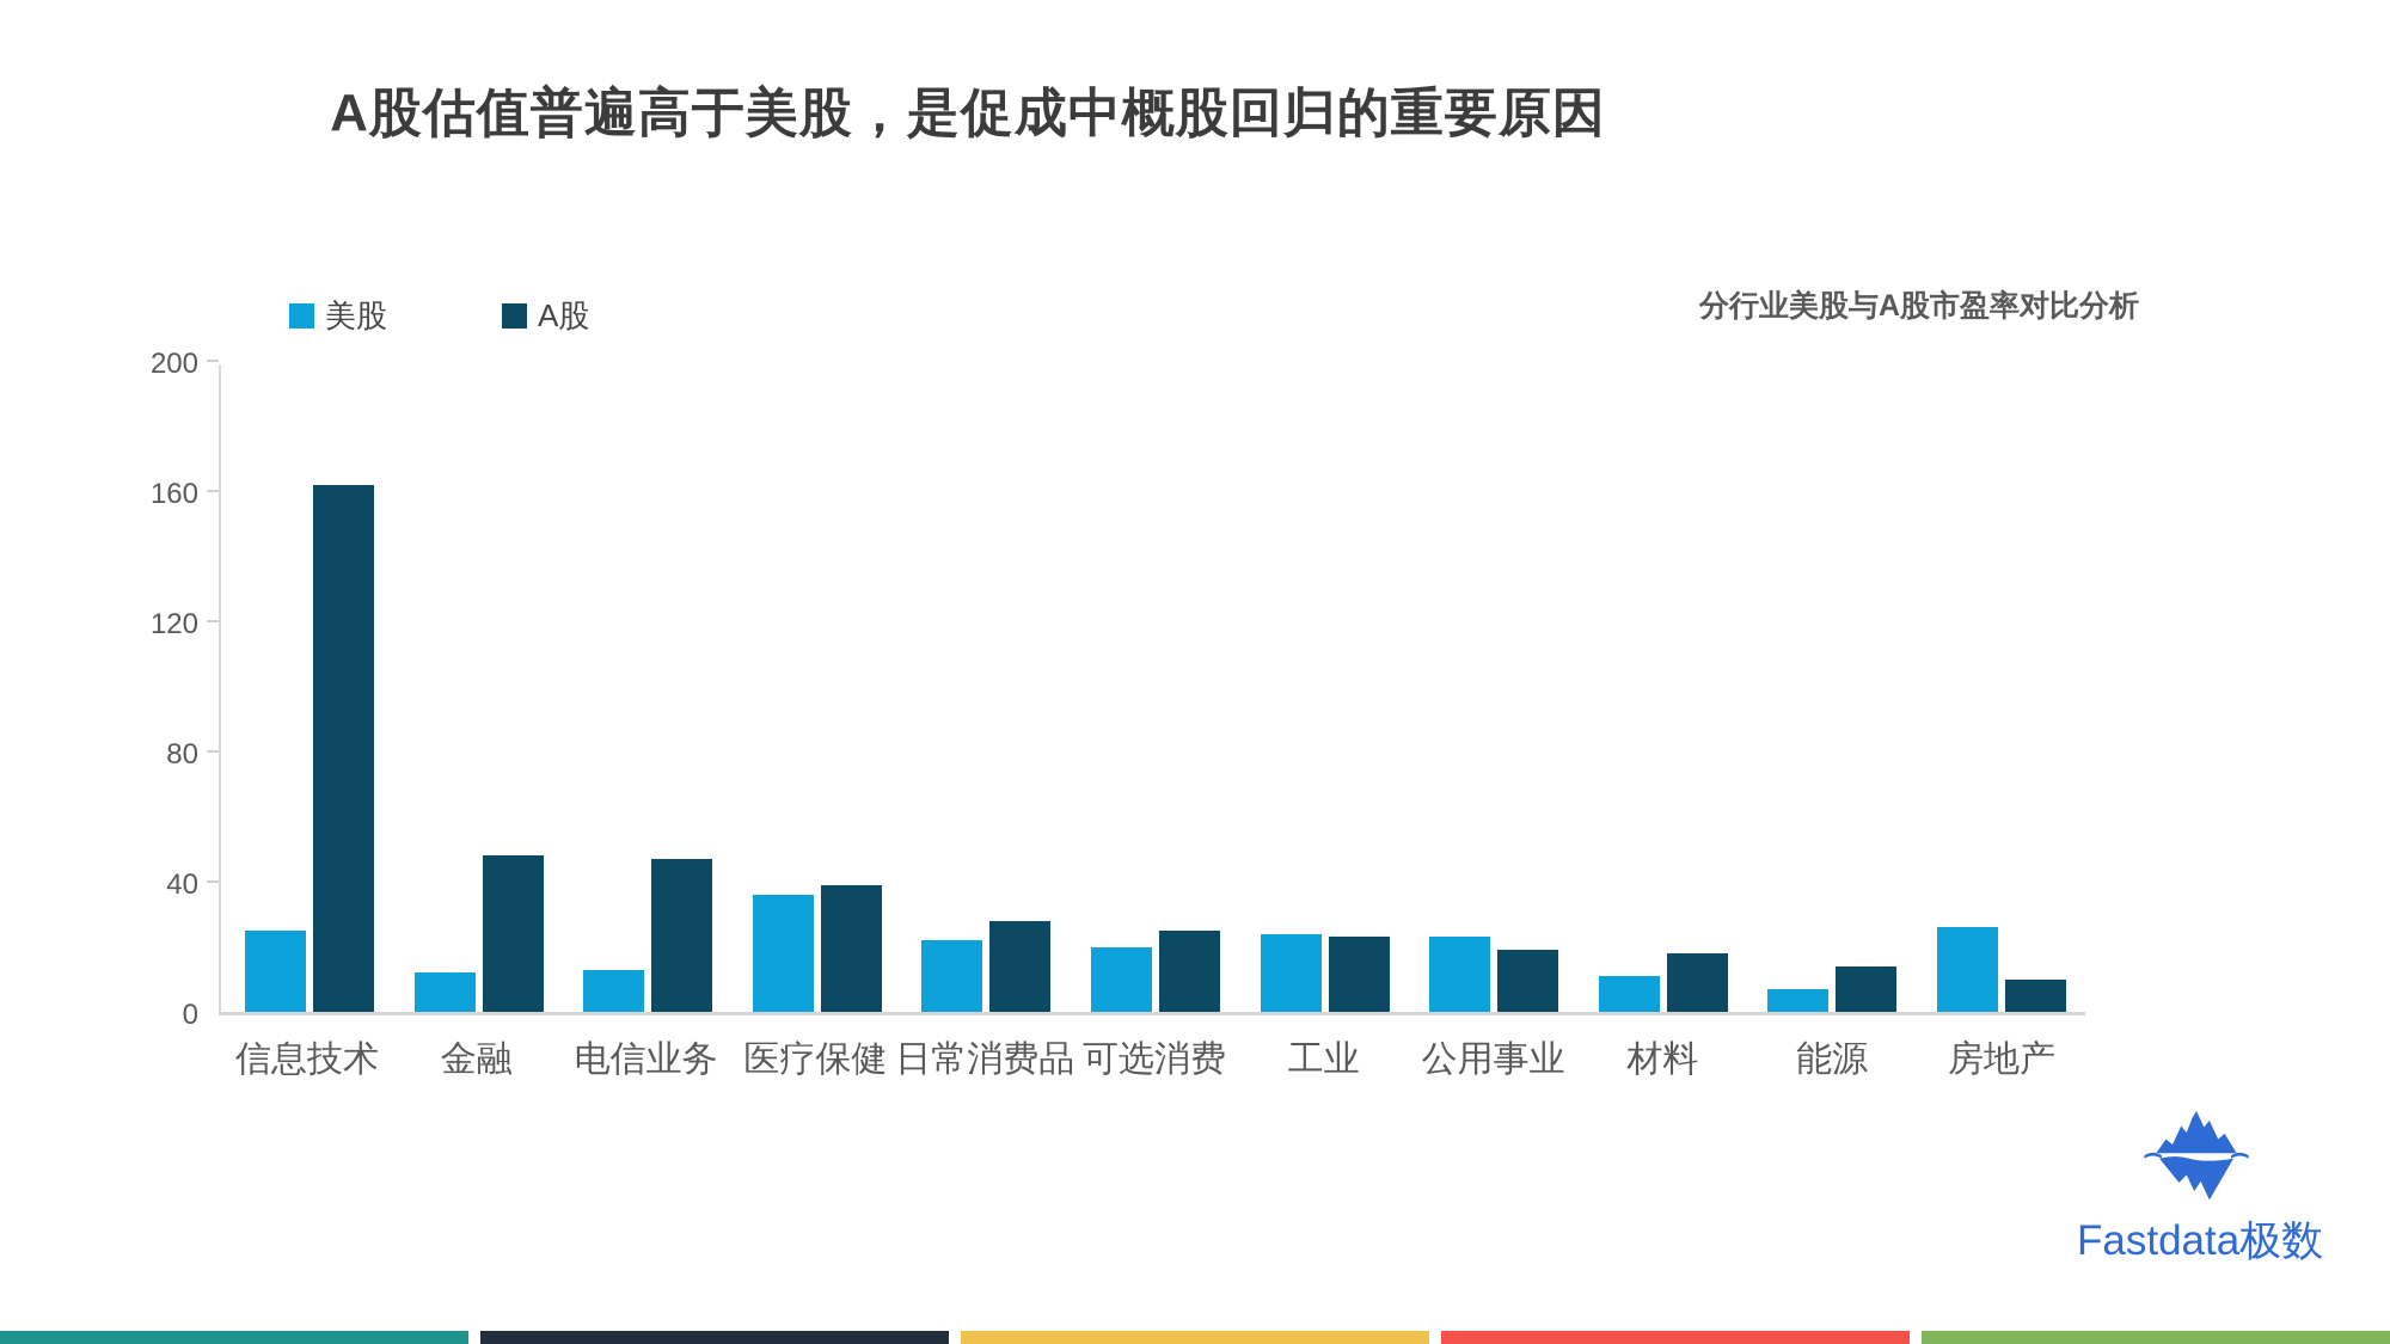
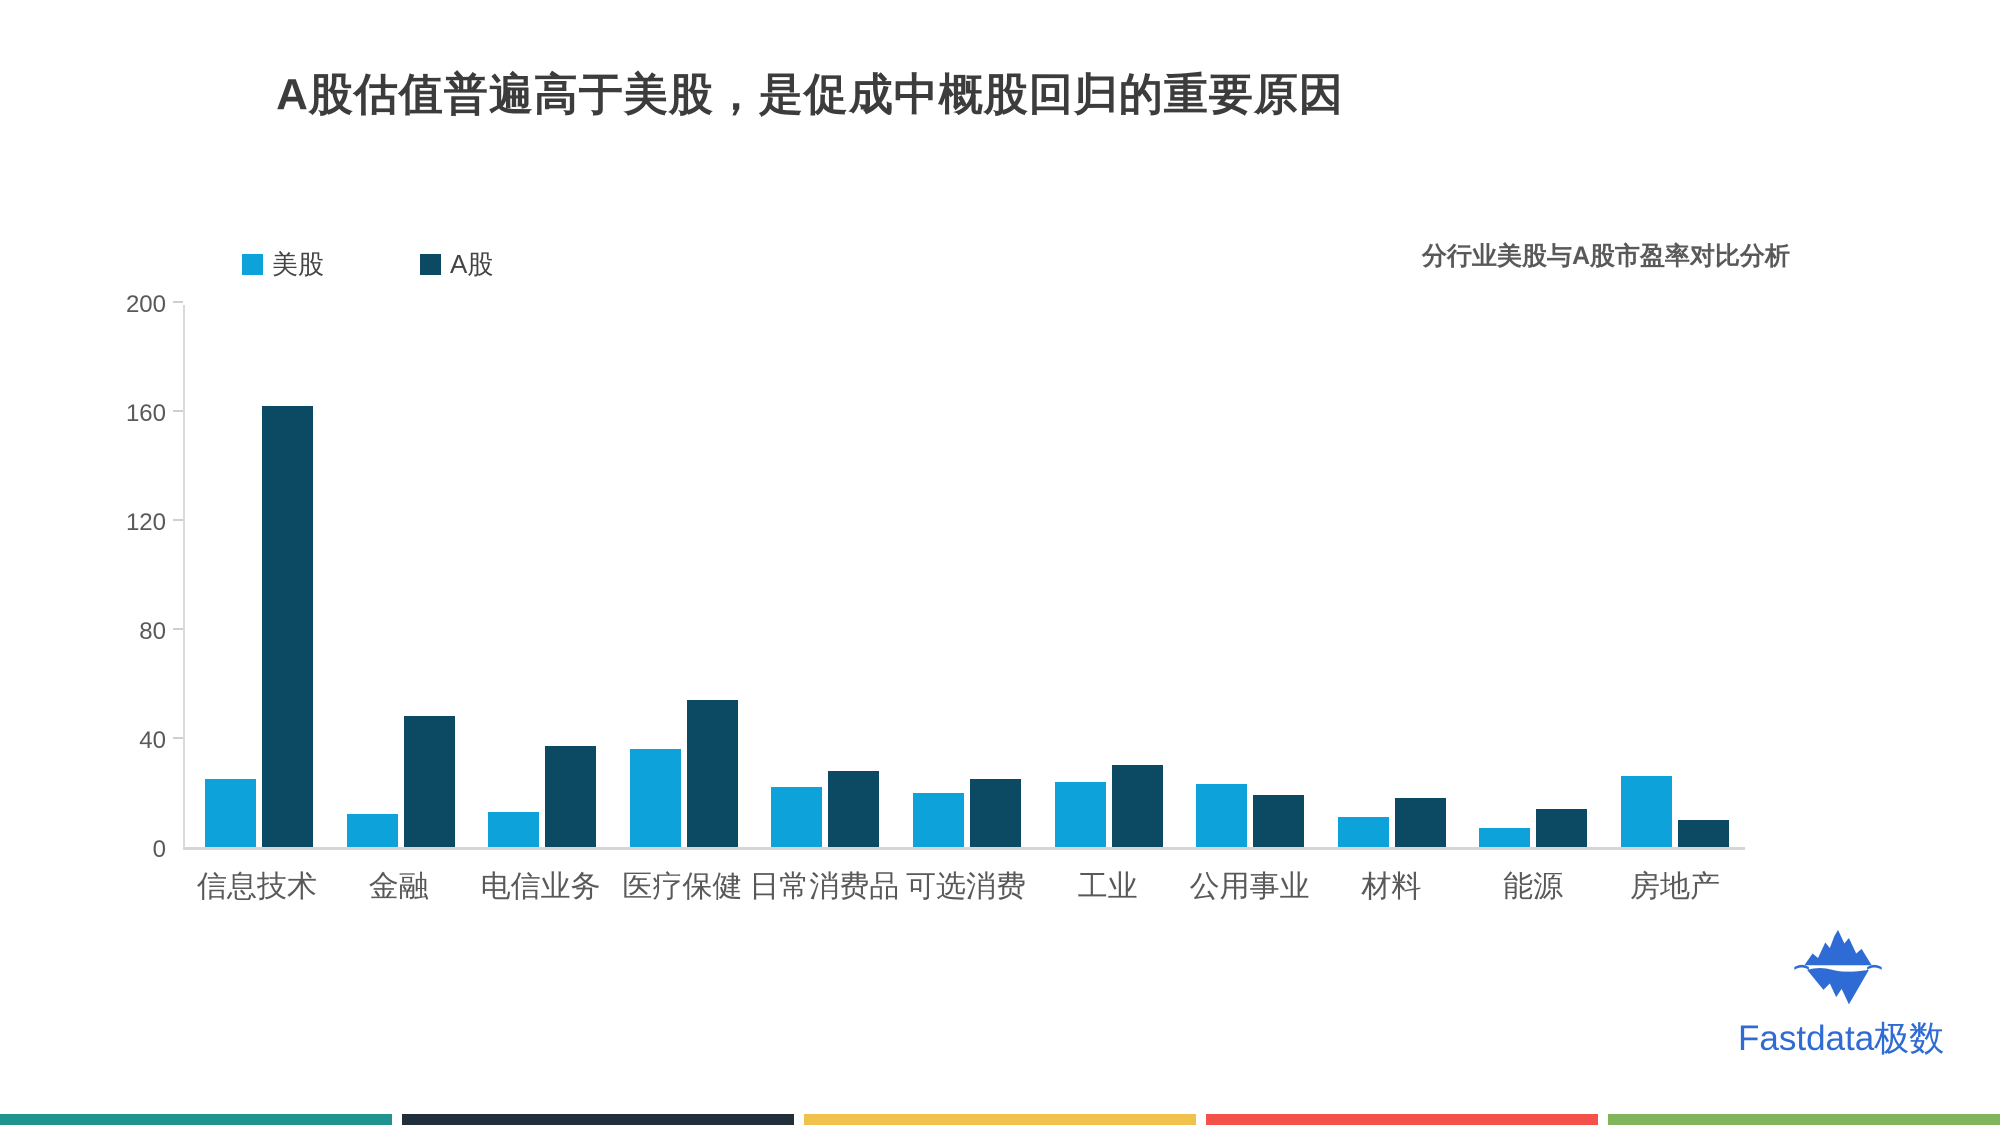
A股/电信业务: 47 -> 37
A股/医疗保健: 39 -> 54
A股/工业: 23 -> 30
